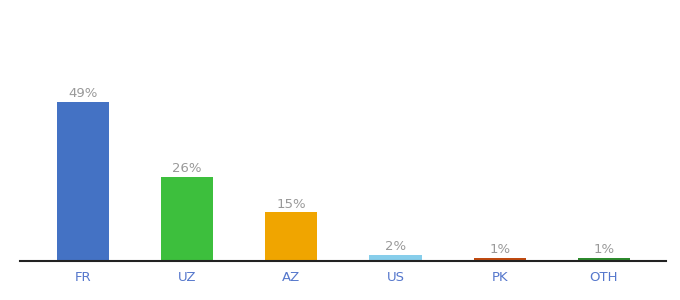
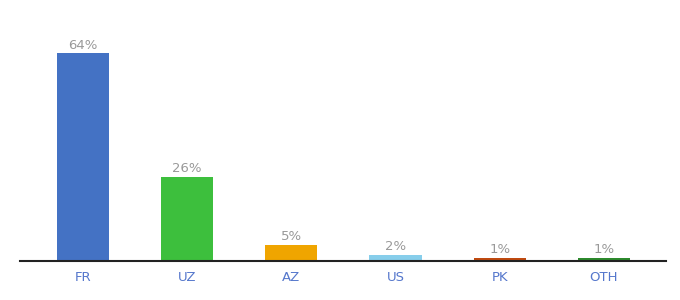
FR: 49% -> 64%
AZ: 15% -> 5%
